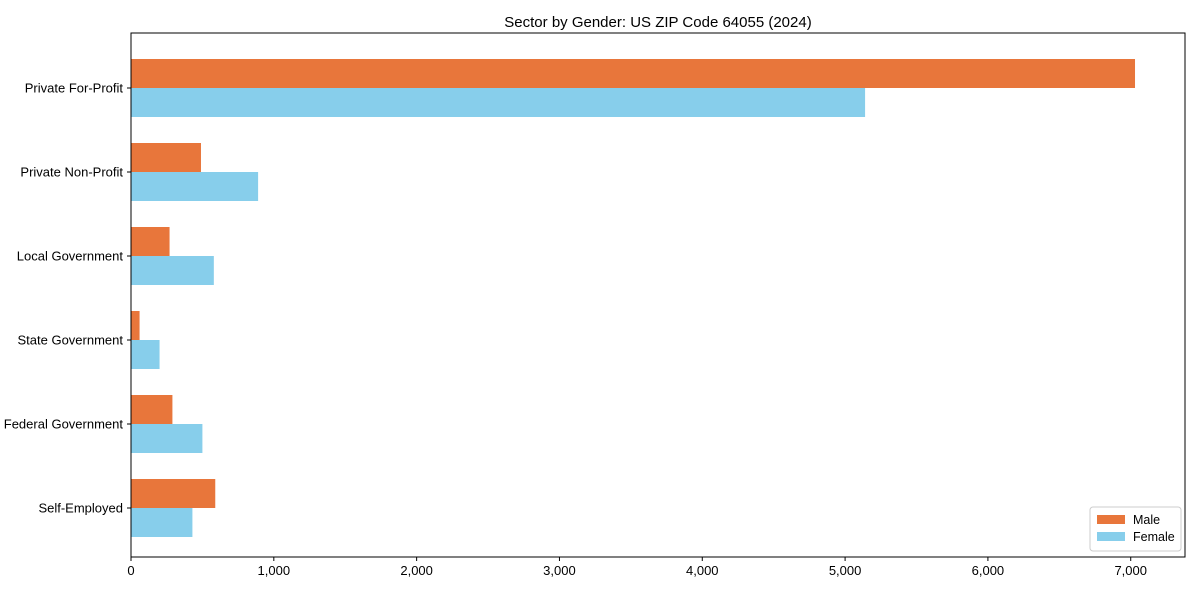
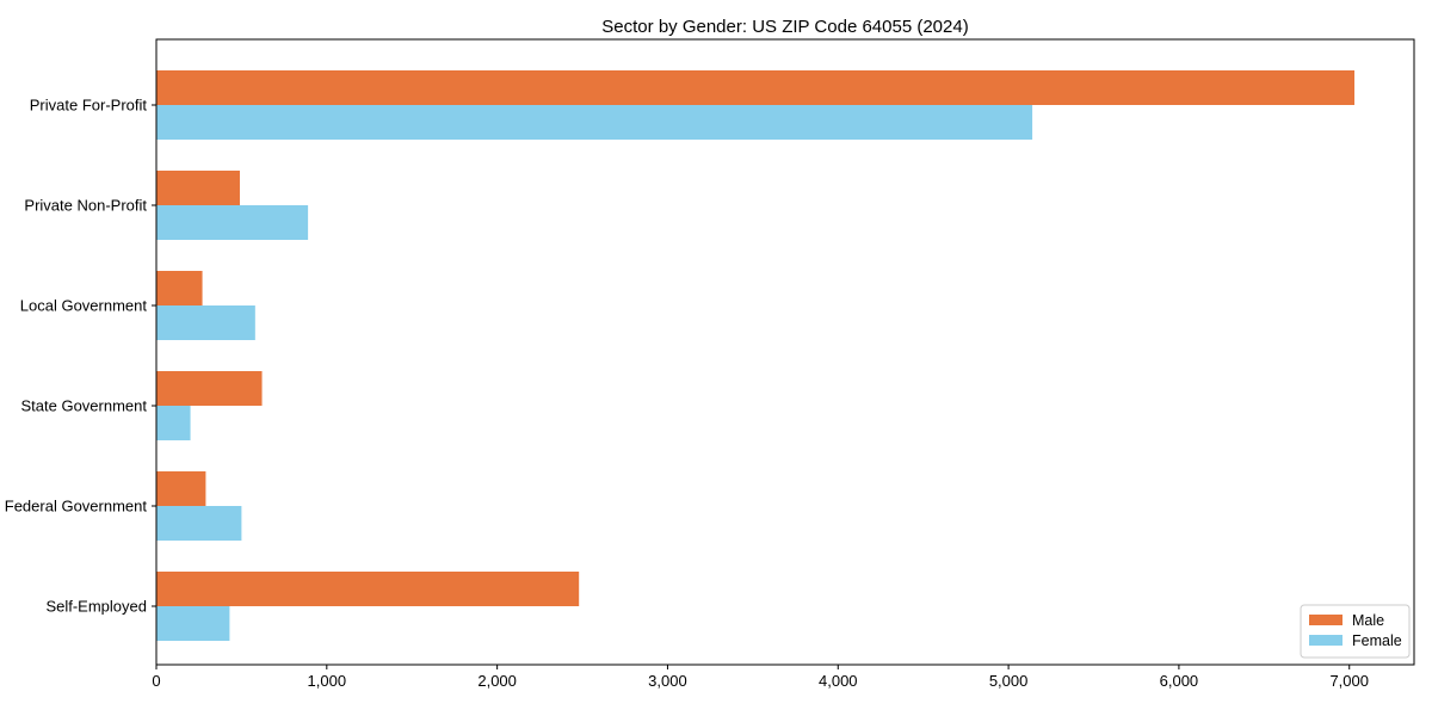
Male/State Government: 60 -> 620
Male/Self-Employed: 590 -> 2480
